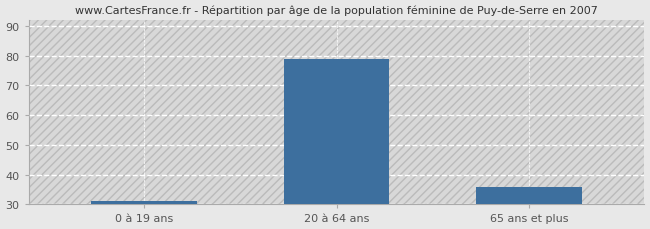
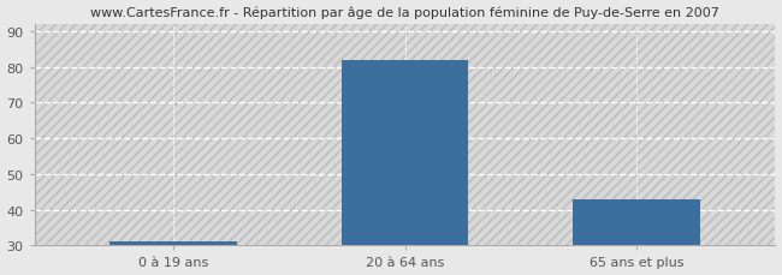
20 à 64 ans: 79 -> 82
65 ans et plus: 36 -> 43
